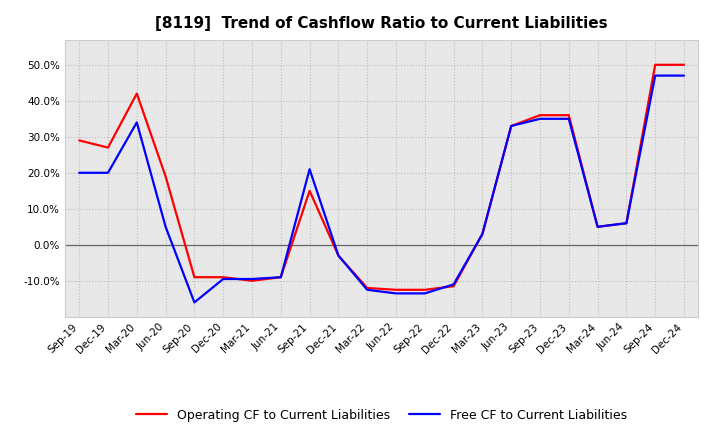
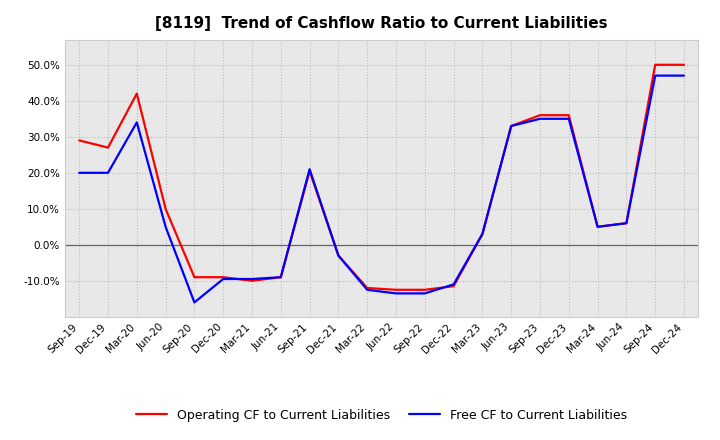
Operating CF to Current Liabilities/Jun-20: 19.0% -> 10.0%
Operating CF to Current Liabilities/Sep-21: 15.0% -> 20.5%
